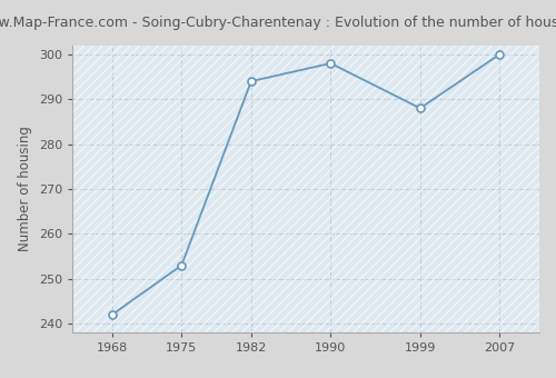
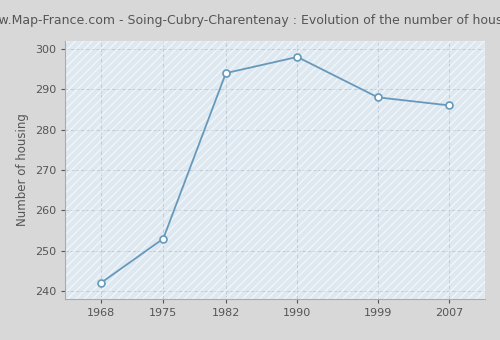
2007: 300 -> 286
